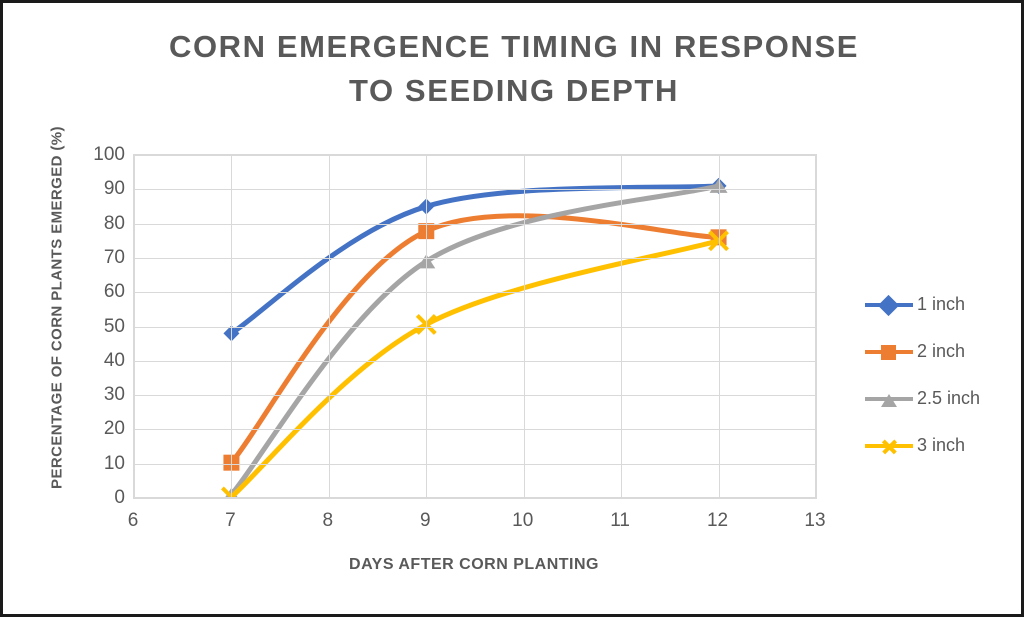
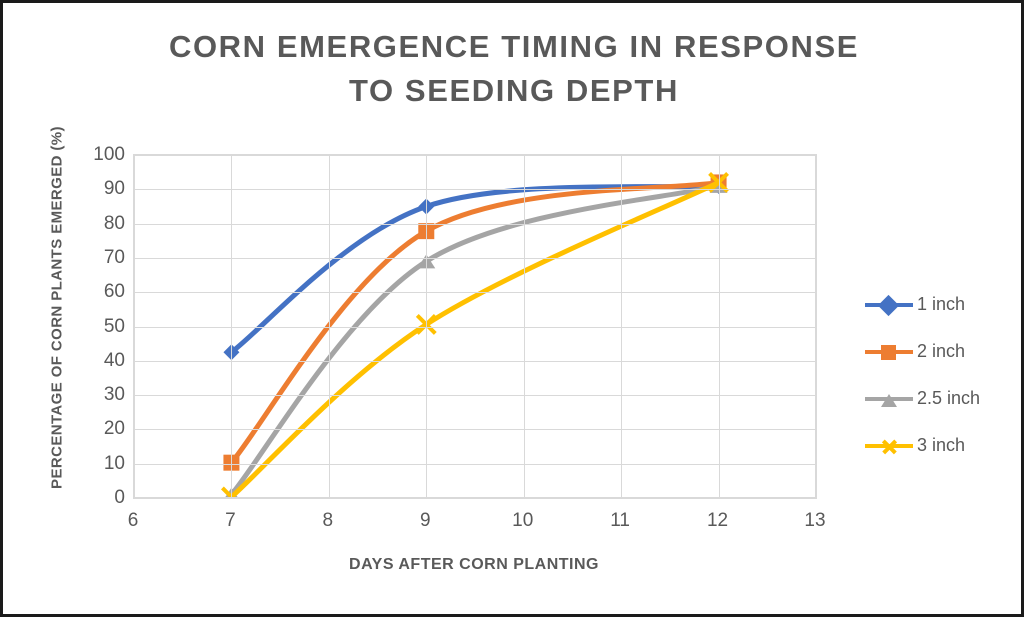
1 inch/7: 48 -> 42
2 inch/12: 76 -> 92
3 inch/12: 75 -> 92
